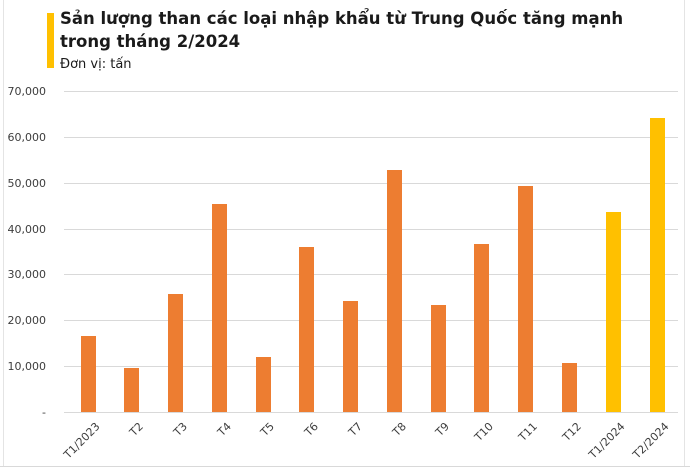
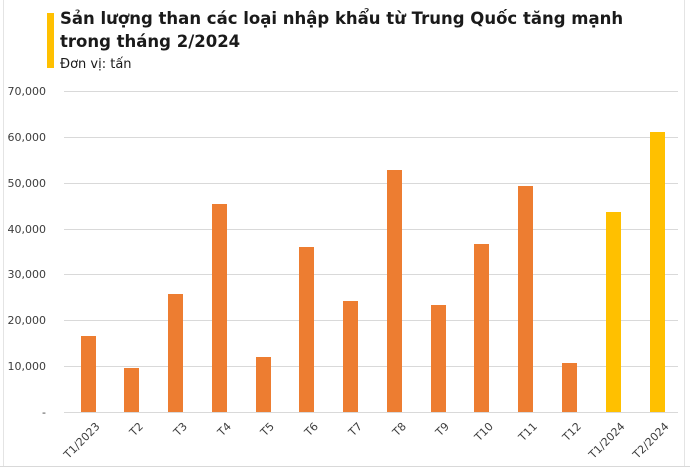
T2/2024: 64000 -> 61000
